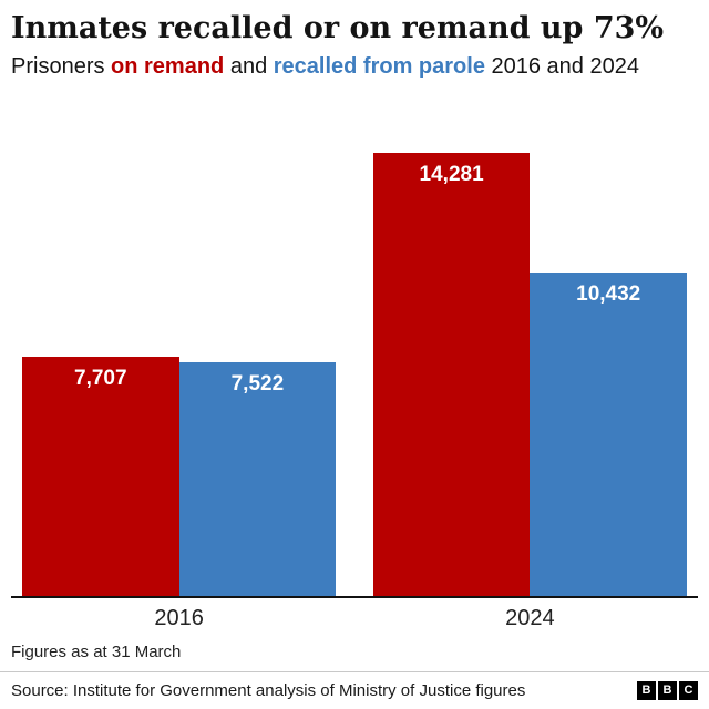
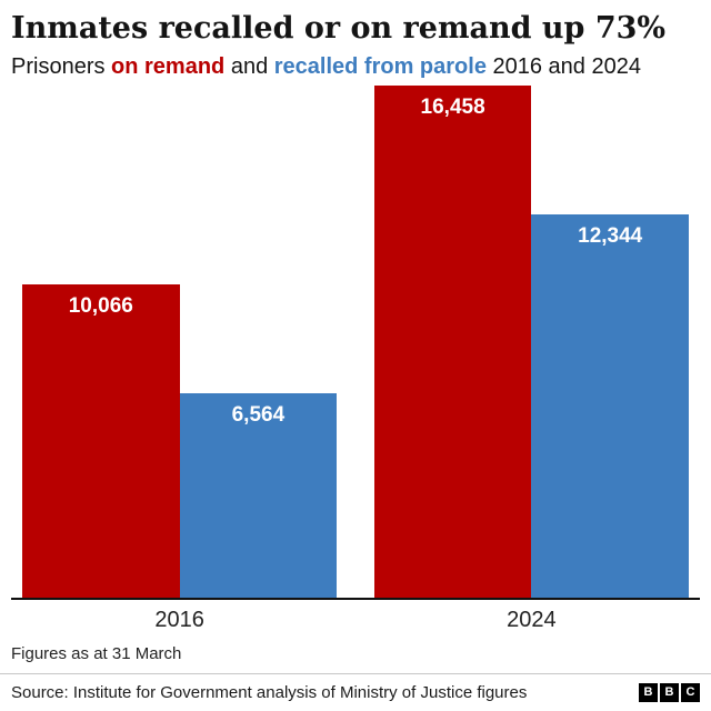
on remand/2016: 7,707 -> 10,066
recalled from parole/2016: 7,522 -> 6,564
on remand/2024: 14,281 -> 16,458
recalled from parole/2024: 10,432 -> 12,344
